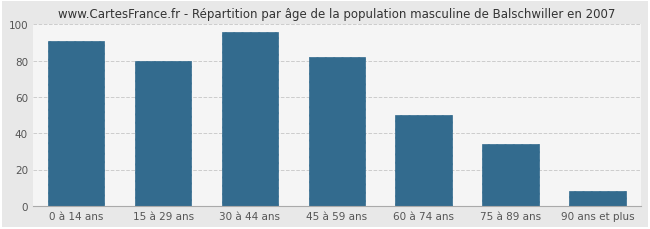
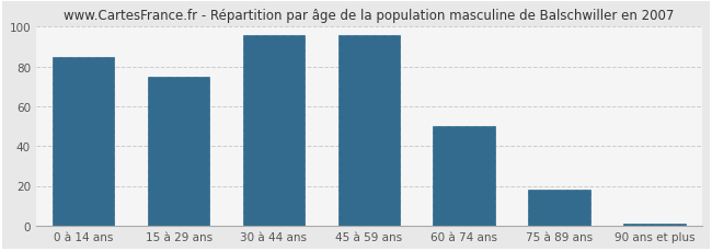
0 à 14 ans: 91 -> 85
15 à 29 ans: 80 -> 75
45 à 59 ans: 82 -> 96
75 à 89 ans: 34 -> 18
90 ans et plus: 8 -> 1
